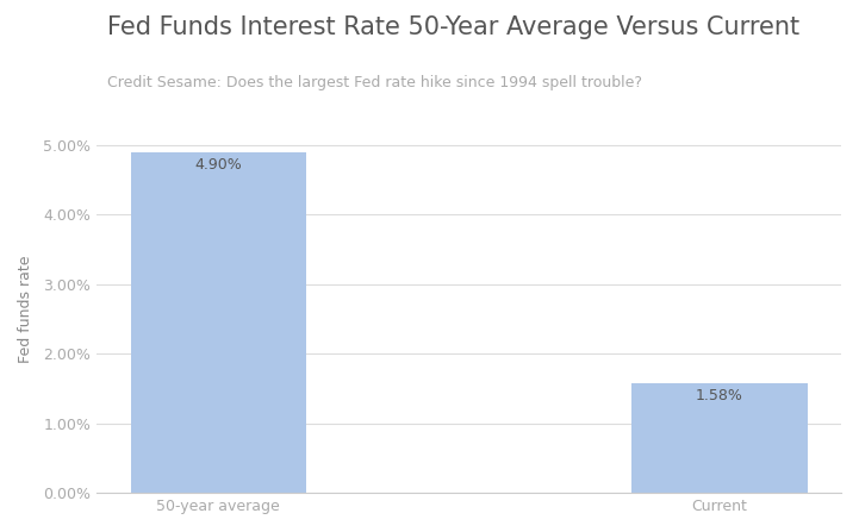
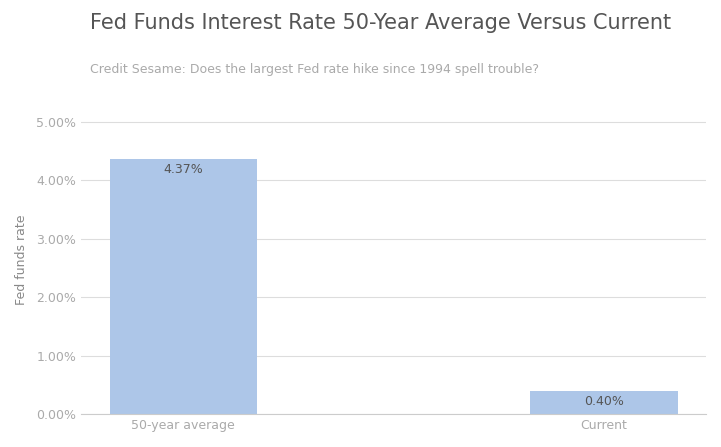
50-year average: 4.90% -> 4.37%
Current: 1.58% -> 0.40%
